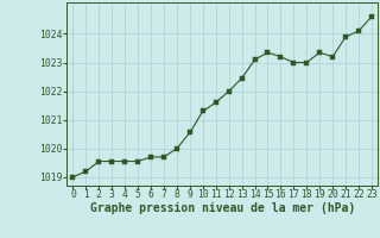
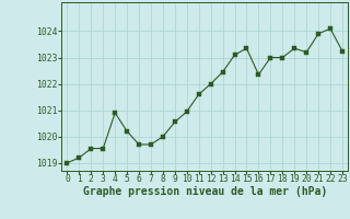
4: 1019.55 -> 1020.90
5: 1019.55 -> 1020.20
10: 1021.30 -> 1020.95
16: 1023.20 -> 1022.35
23: 1024.60 -> 1023.25
